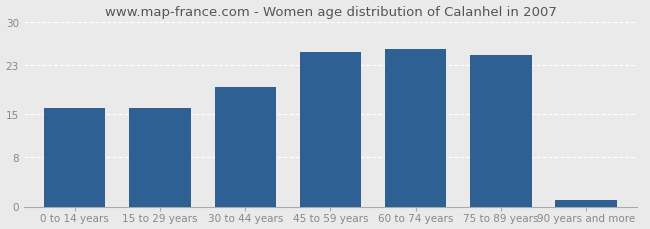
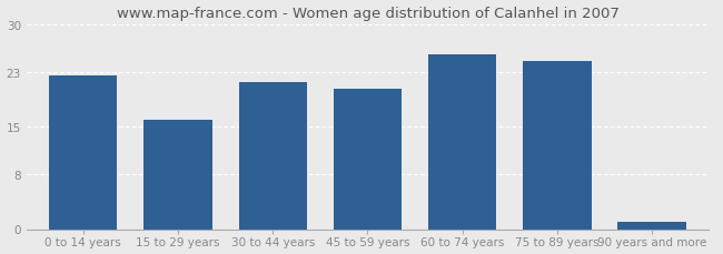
0 to 14 years: 16.0 -> 22.5
30 to 44 years: 19.4 -> 21.5
45 to 59 years: 25.0 -> 20.5
